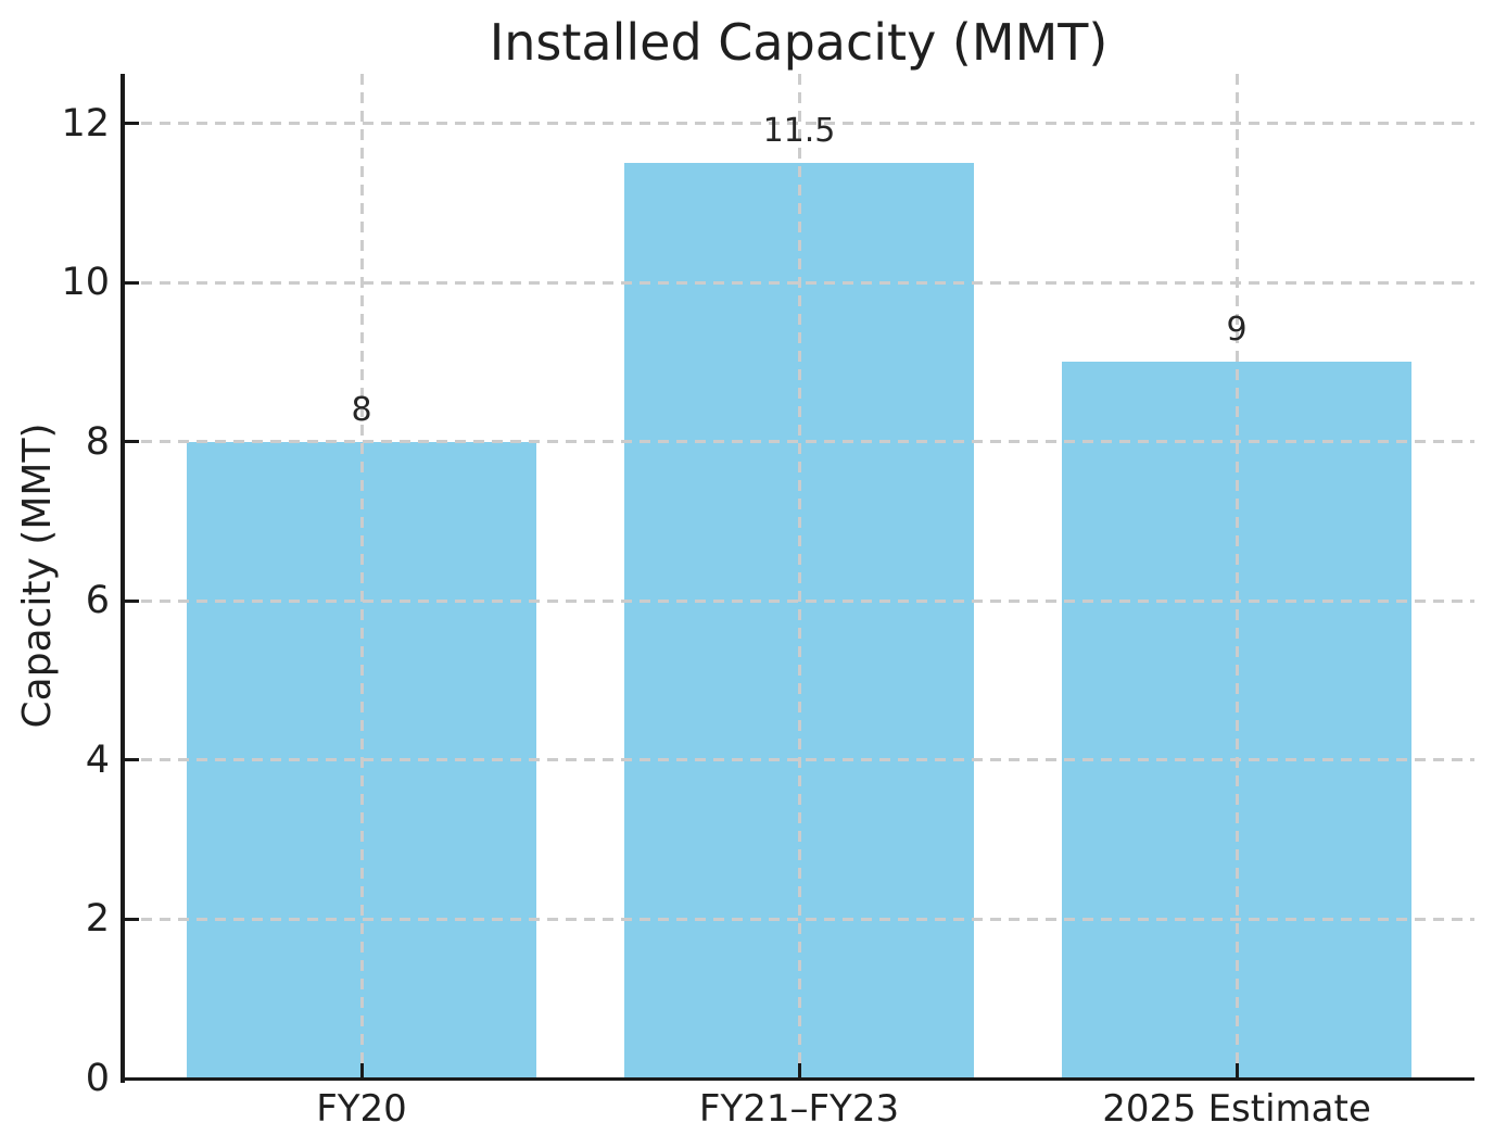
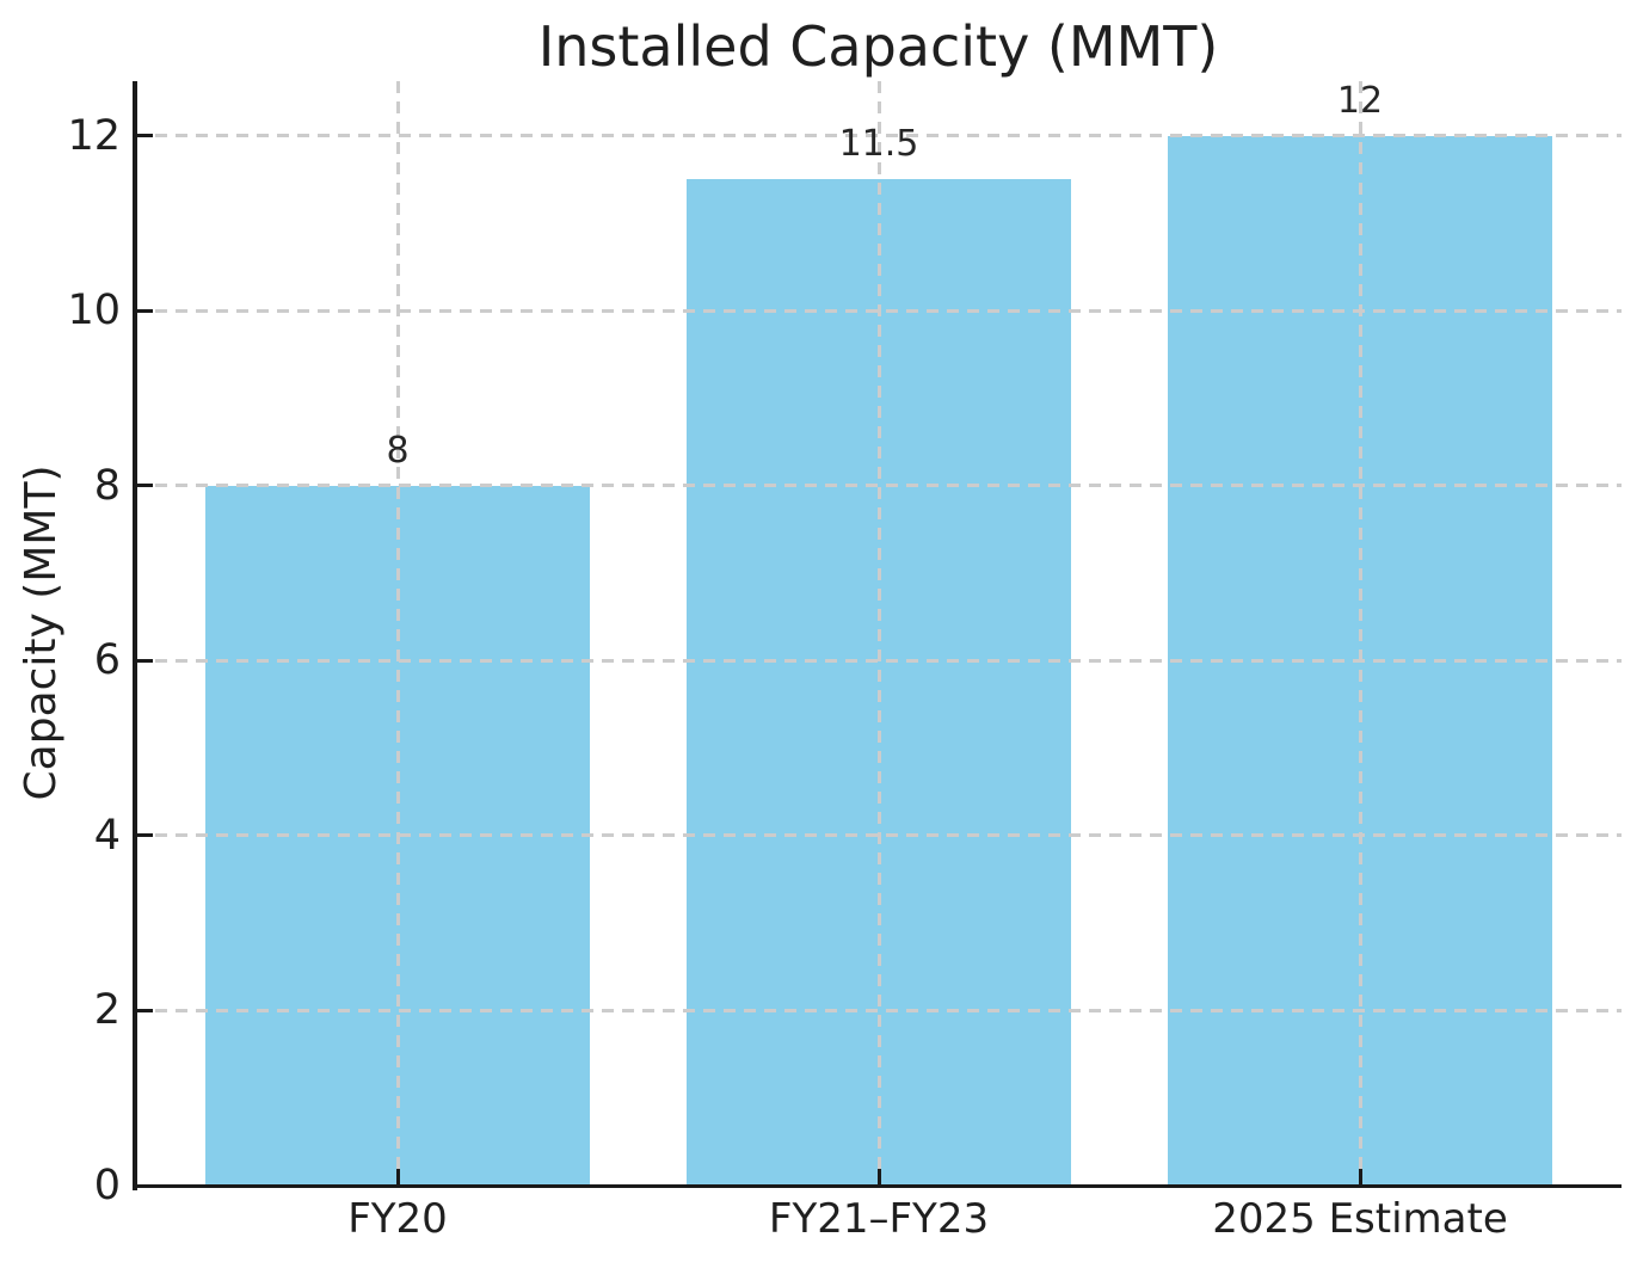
2025 Estimate: 9 -> 12
